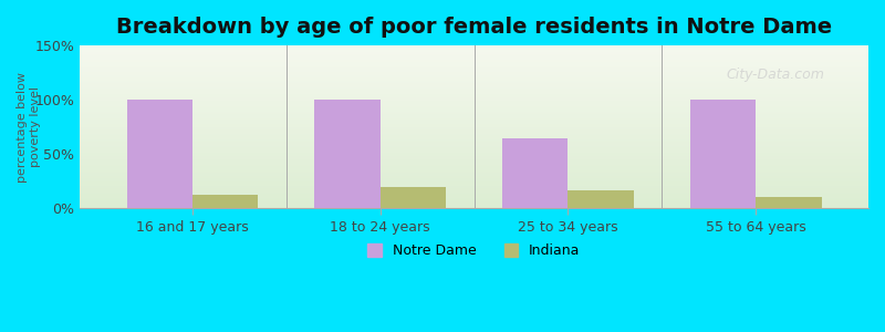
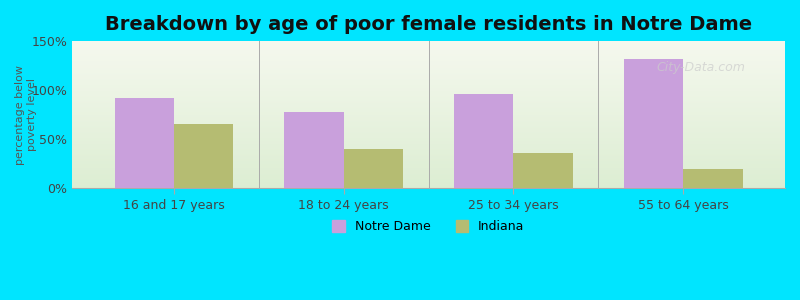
Notre Dame/16 and 17 years: 100% -> 92%
Indiana/16 and 17 years: 13% -> 66%
Notre Dame/18 to 24 years: 100% -> 78%
Indiana/18 to 24 years: 20% -> 40%
Notre Dame/25 to 34 years: 65% -> 96%
Indiana/25 to 34 years: 17% -> 36%
Notre Dame/55 to 64 years: 100% -> 132%
Indiana/55 to 64 years: 11% -> 20%
